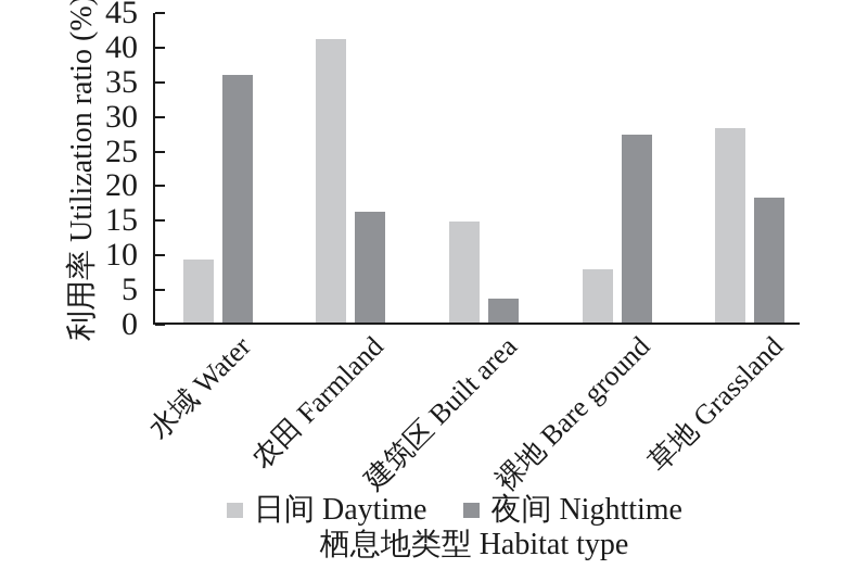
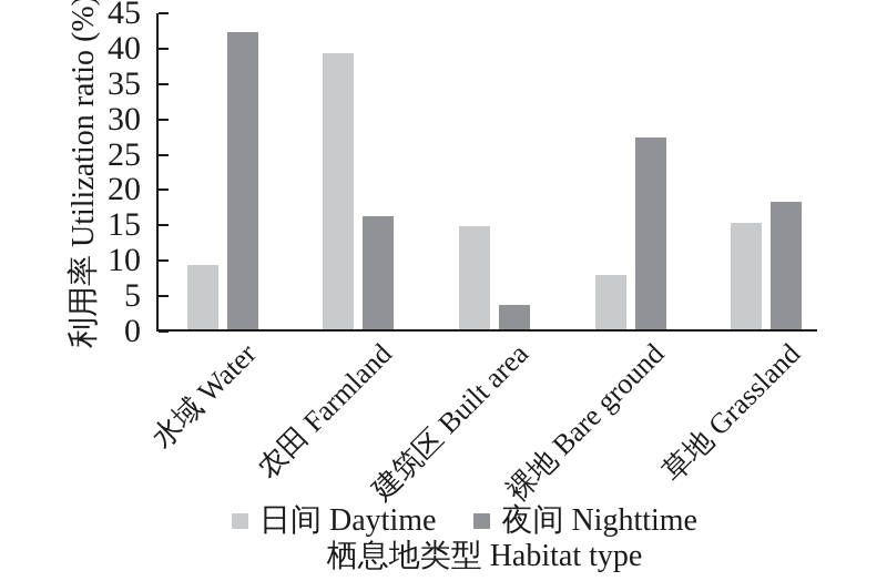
夜间 Nighttime/水域 Water: 36 -> 42
日间 Daytime/农田 Farmland: 41 -> 39
日间 Daytime/草地 Grassland: 28 -> 15
